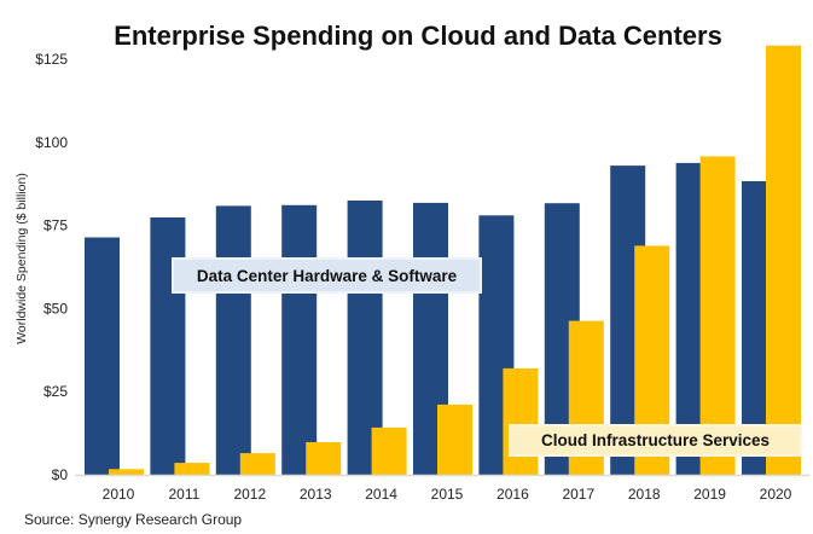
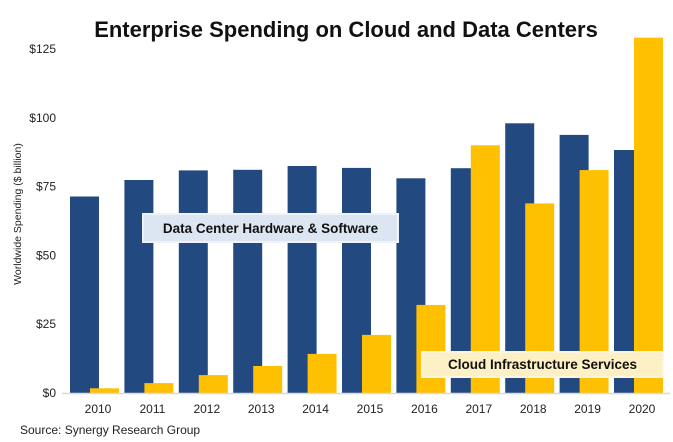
Cloud Infrastructure Services/2017: $46 -> $90
Data Center Hardware & Software/2018: $93 -> $98
Cloud Infrastructure Services/2019: $96 -> $81
